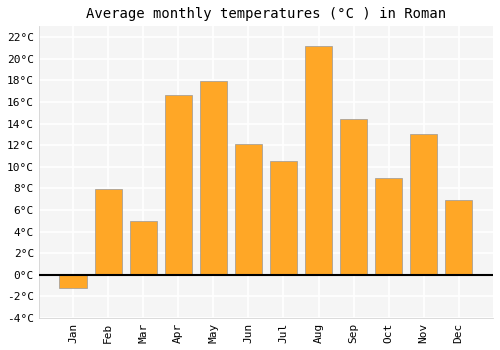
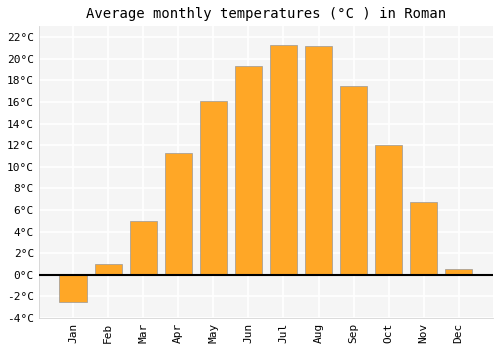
Jan: -1.2°C -> -2.5°C
Feb: 7.9°C -> 1.0°C
Apr: 16.6°C -> 11.3°C
May: 17.9°C -> 16.1°C
Jun: 12.1°C -> 19.3°C
Jul: 10.5°C -> 21.3°C
Sep: 14.4°C -> 17.5°C
Oct: 9.0°C -> 12.0°C
Nov: 13.0°C -> 6.7°C
Dec: 6.9°C -> 0.5°C
